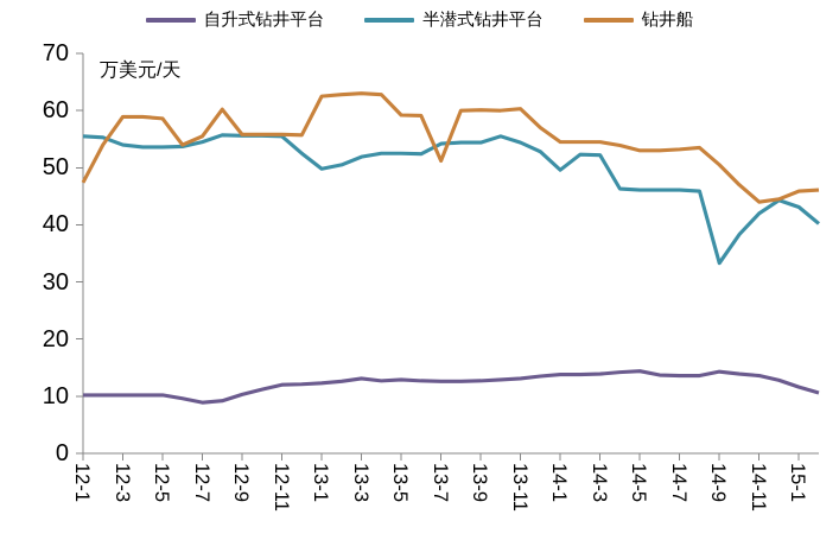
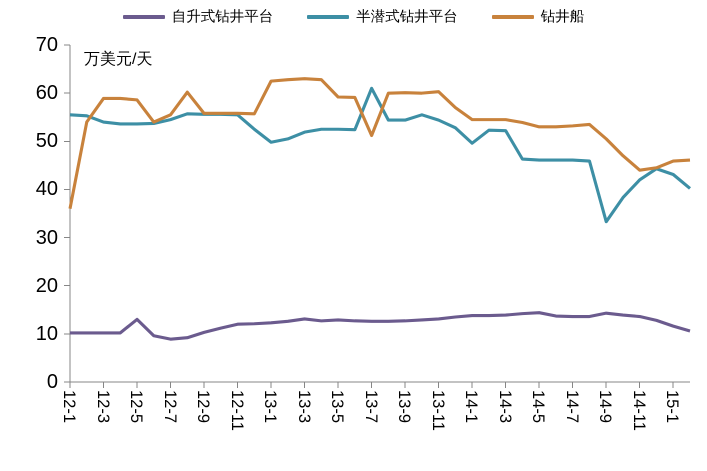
钻井船/12-1: 47 -> 36
自升式钻井平台/12-5: 10 -> 13
半潜式钻井平台/13-7: 54 -> 61
